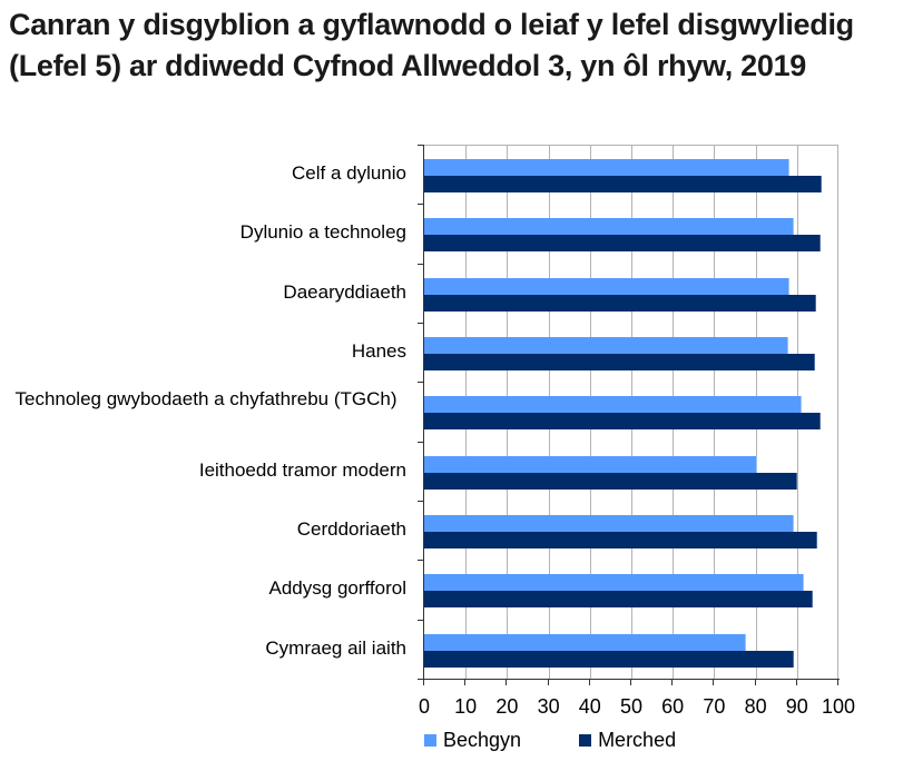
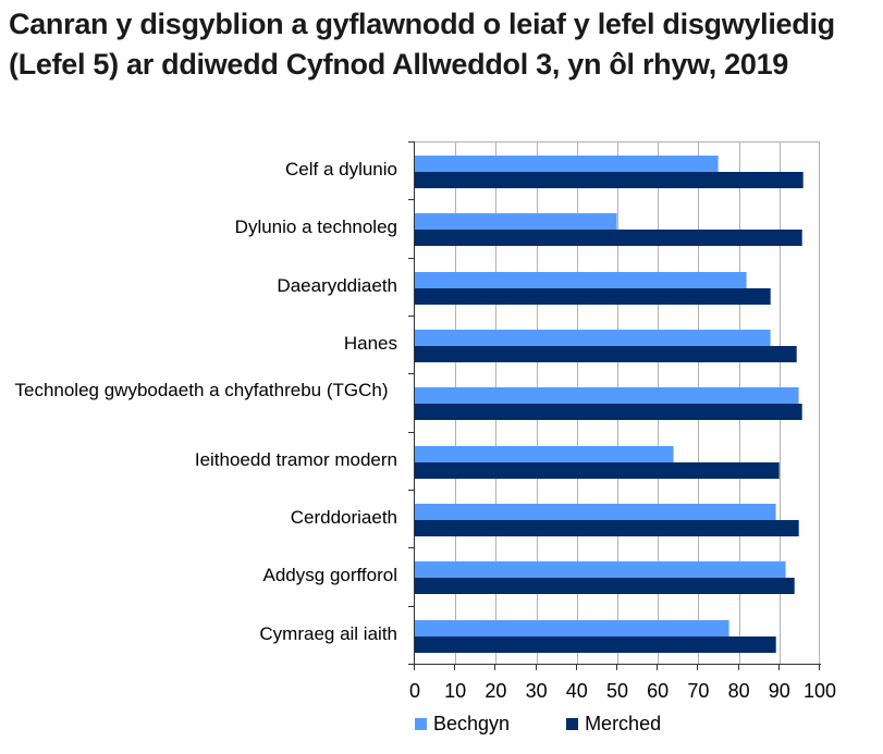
Bechgyn/Celf a dylunio: 88 -> 75
Bechgyn/Dylunio a technoleg: 89 -> 50
Bechgyn/Daearyddiaeth: 88 -> 82
Merched/Daearyddiaeth: 95 -> 88
Bechgyn/Technoleg gwybodaeth a chyfathrebu (TGCh): 91 -> 95
Bechgyn/Ieithoedd tramor modern: 80 -> 64
